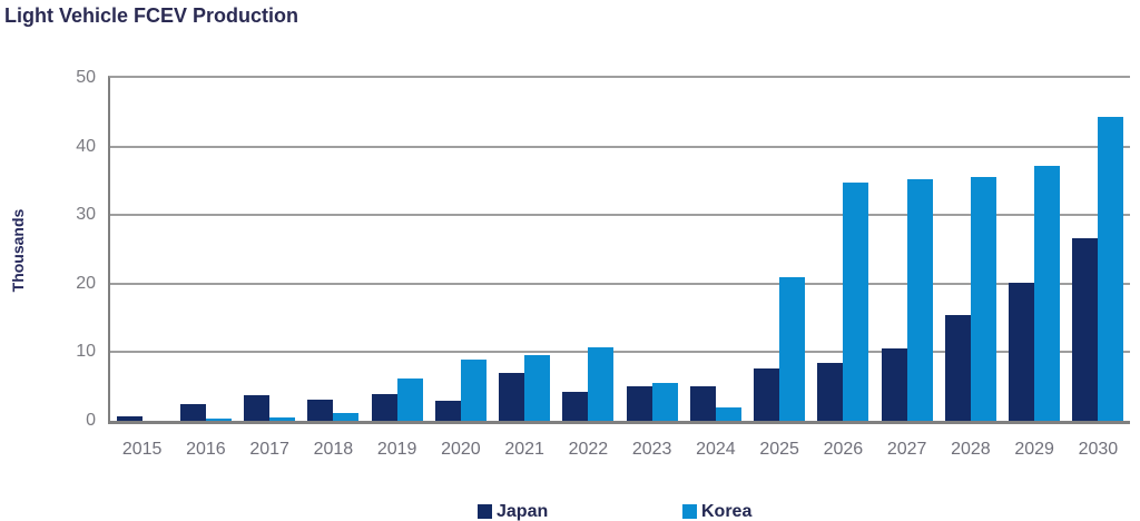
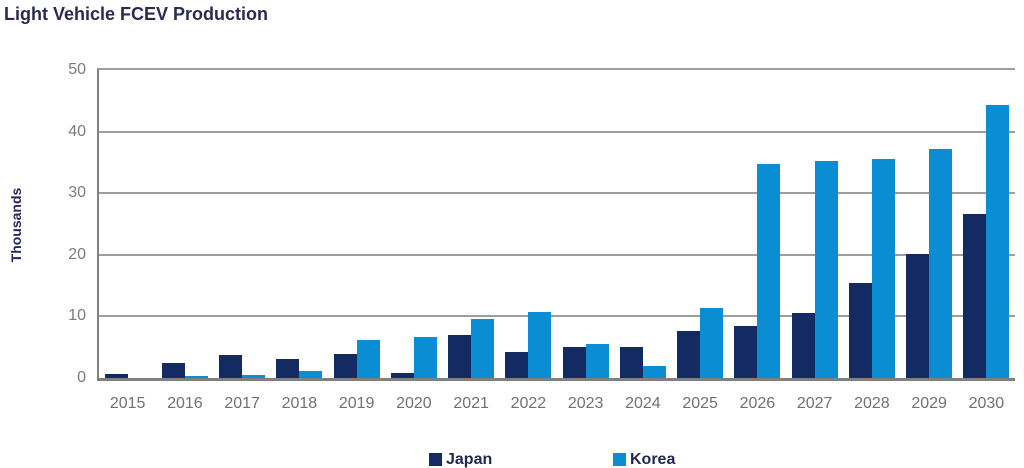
Japan/2020: 3 -> 1
Korea/2020: 9 -> 7
Korea/2025: 21 -> 11
